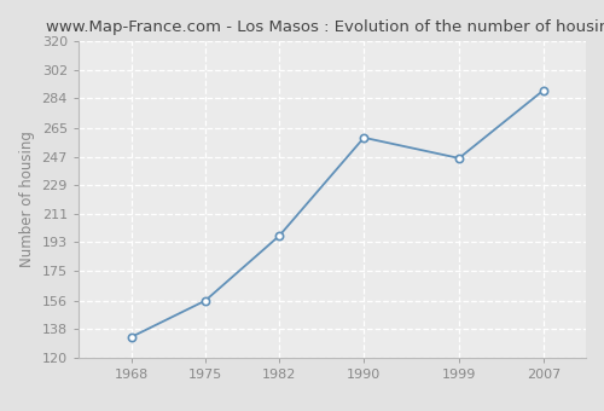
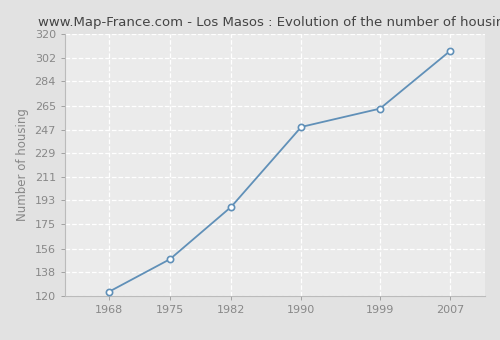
1968: 133 -> 123
1975: 156 -> 148
1982: 197 -> 188
1990: 259 -> 249
1999: 246 -> 263
2007: 289 -> 307
